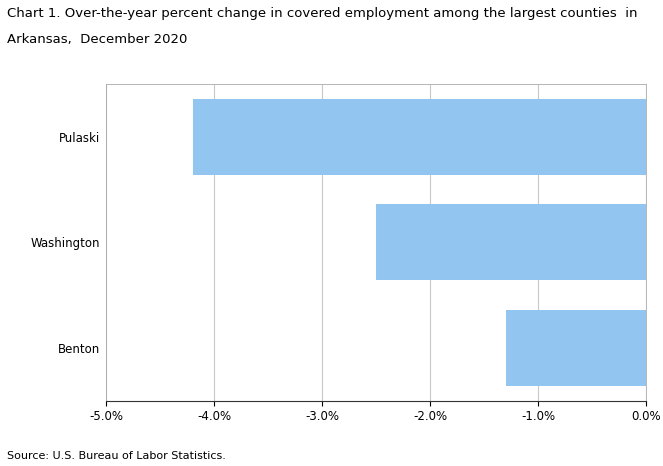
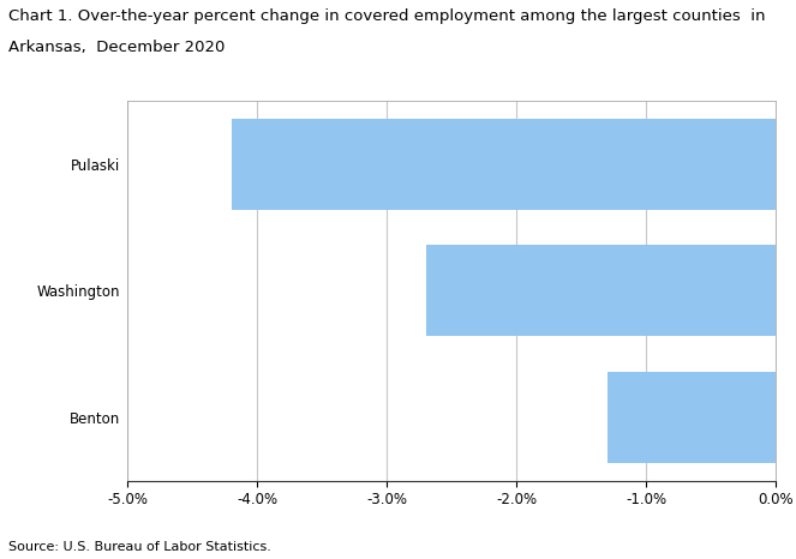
Washington: -2.5% -> -2.7%
